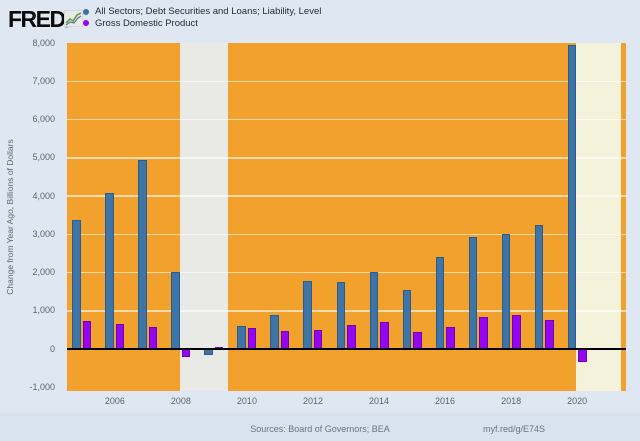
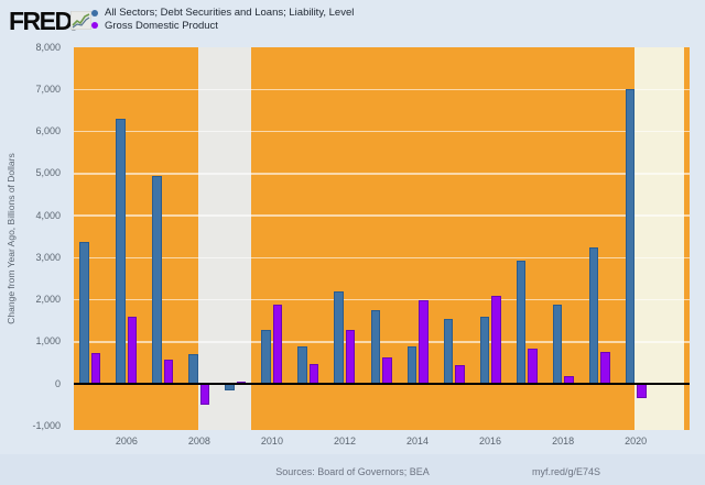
All Sectors; Debt Securities and Loans; Liability, Level/2006: 4100 -> 6300
Gross Domestic Product/2006: 600 -> 1600
All Sectors; Debt Securities and Loans; Liability, Level/2008: 2000 -> 700
Gross Domestic Product/2008: -200 -> -500
All Sectors; Debt Securities and Loans; Liability, Level/2010: 600 -> 1300
Gross Domestic Product/2010: 600 -> 1900
All Sectors; Debt Securities and Loans; Liability, Level/2012: 1800 -> 2200
Gross Domestic Product/2012: 500 -> 1300
All Sectors; Debt Securities and Loans; Liability, Level/2014: 2000 -> 900
Gross Domestic Product/2014: 700 -> 2000
All Sectors; Debt Securities and Loans; Liability, Level/2016: 2400 -> 1600
Gross Domestic Product/2016: 600 -> 2100
All Sectors; Debt Securities and Loans; Liability, Level/2018: 3000 -> 1900
Gross Domestic Product/2018: 900 -> 200
All Sectors; Debt Securities and Loans; Liability, Level/2020: 7900 -> 7000
